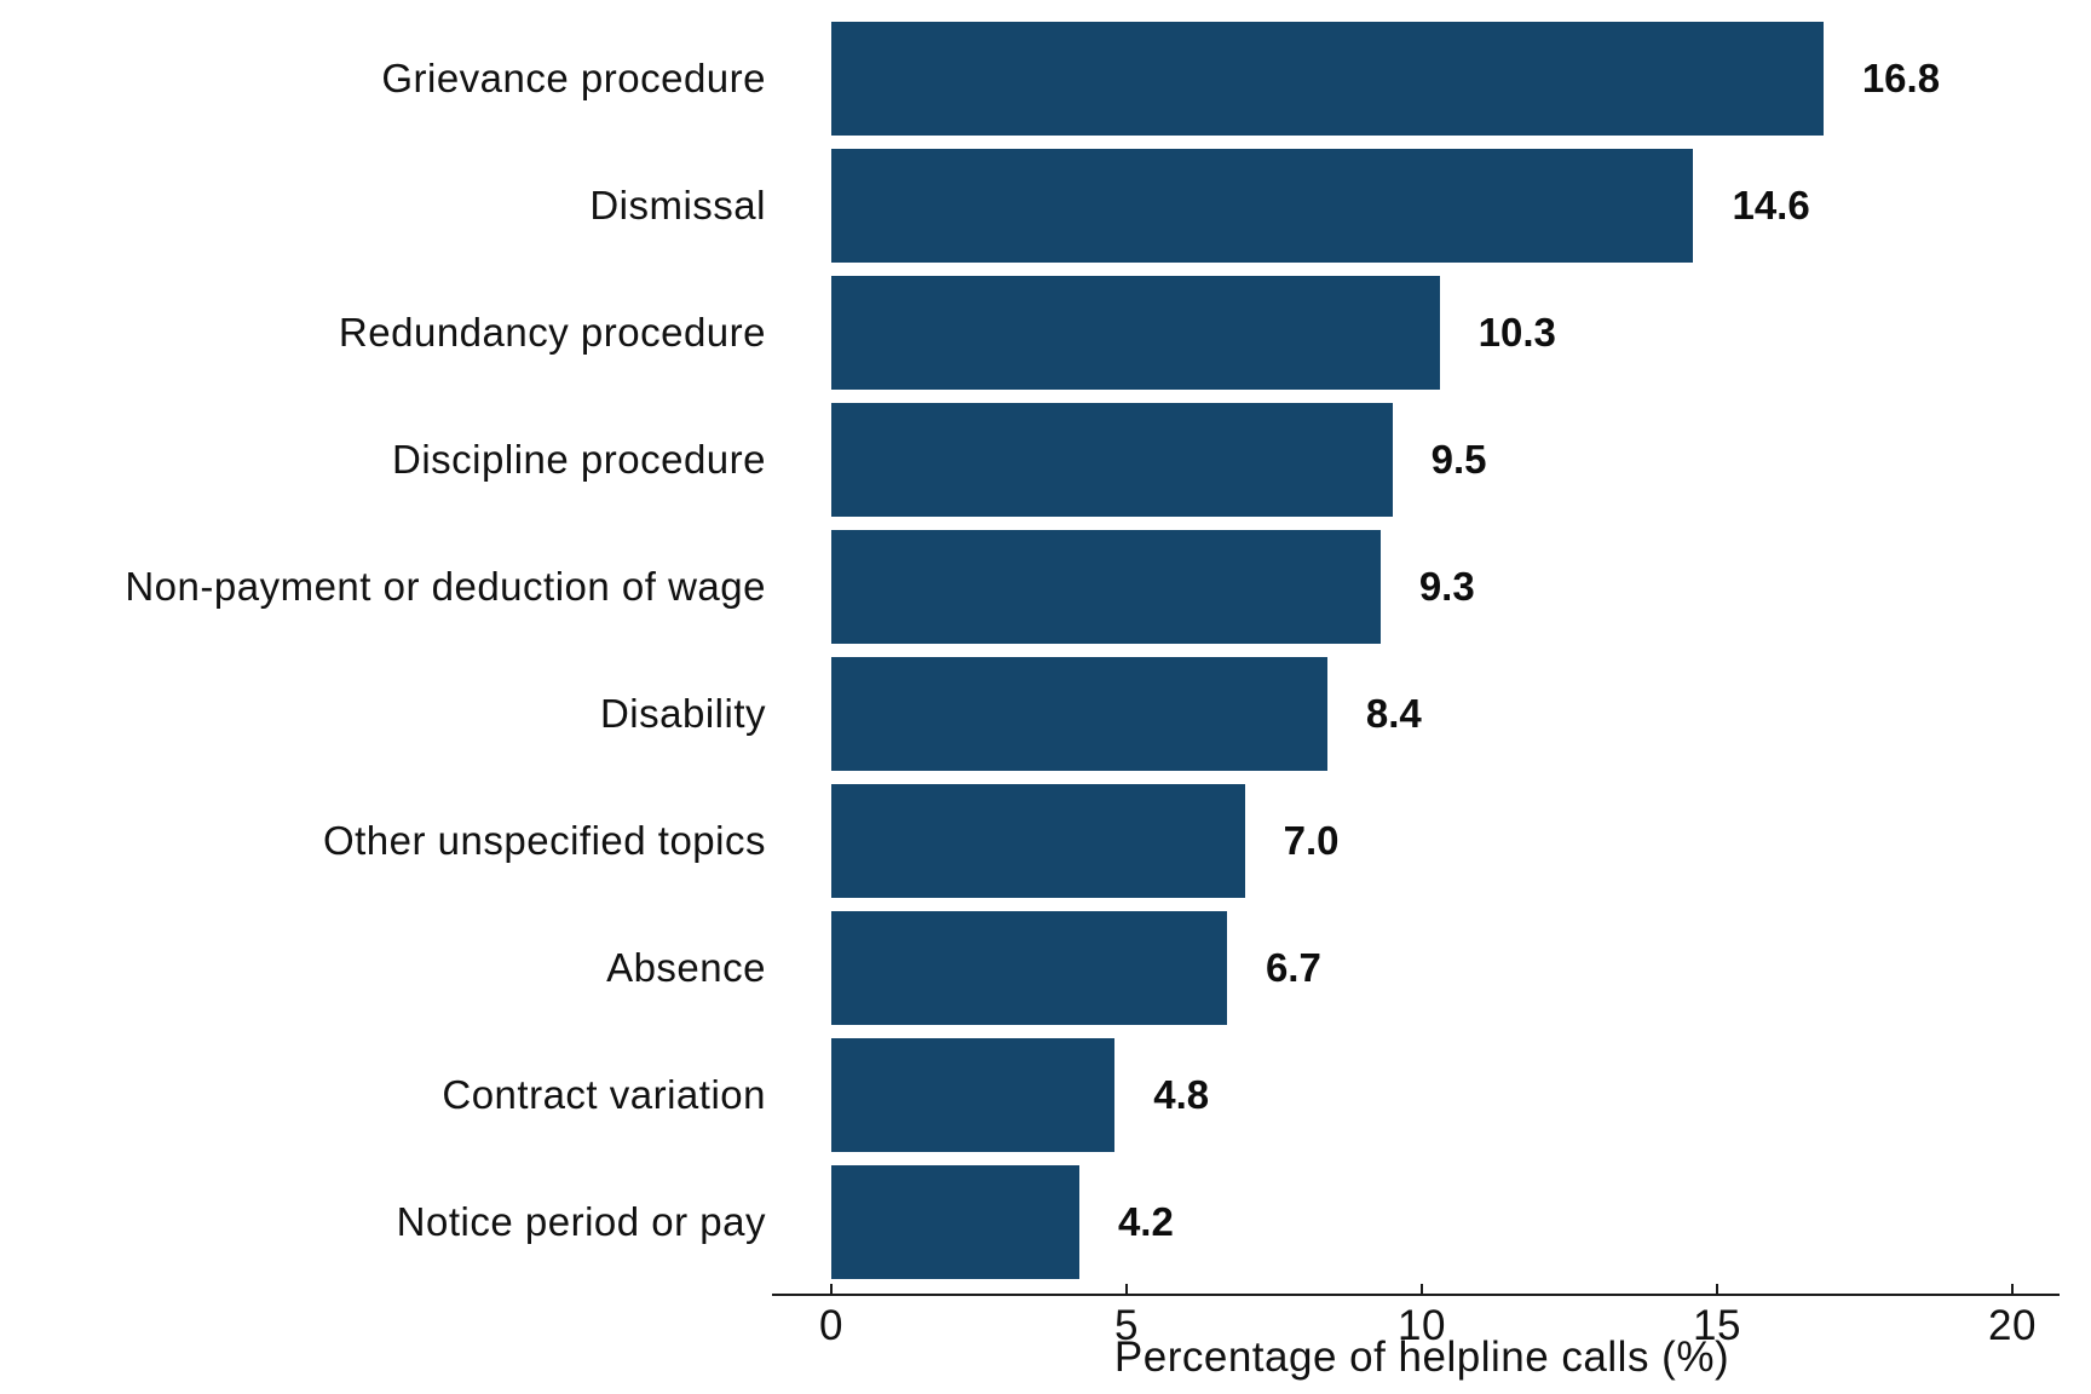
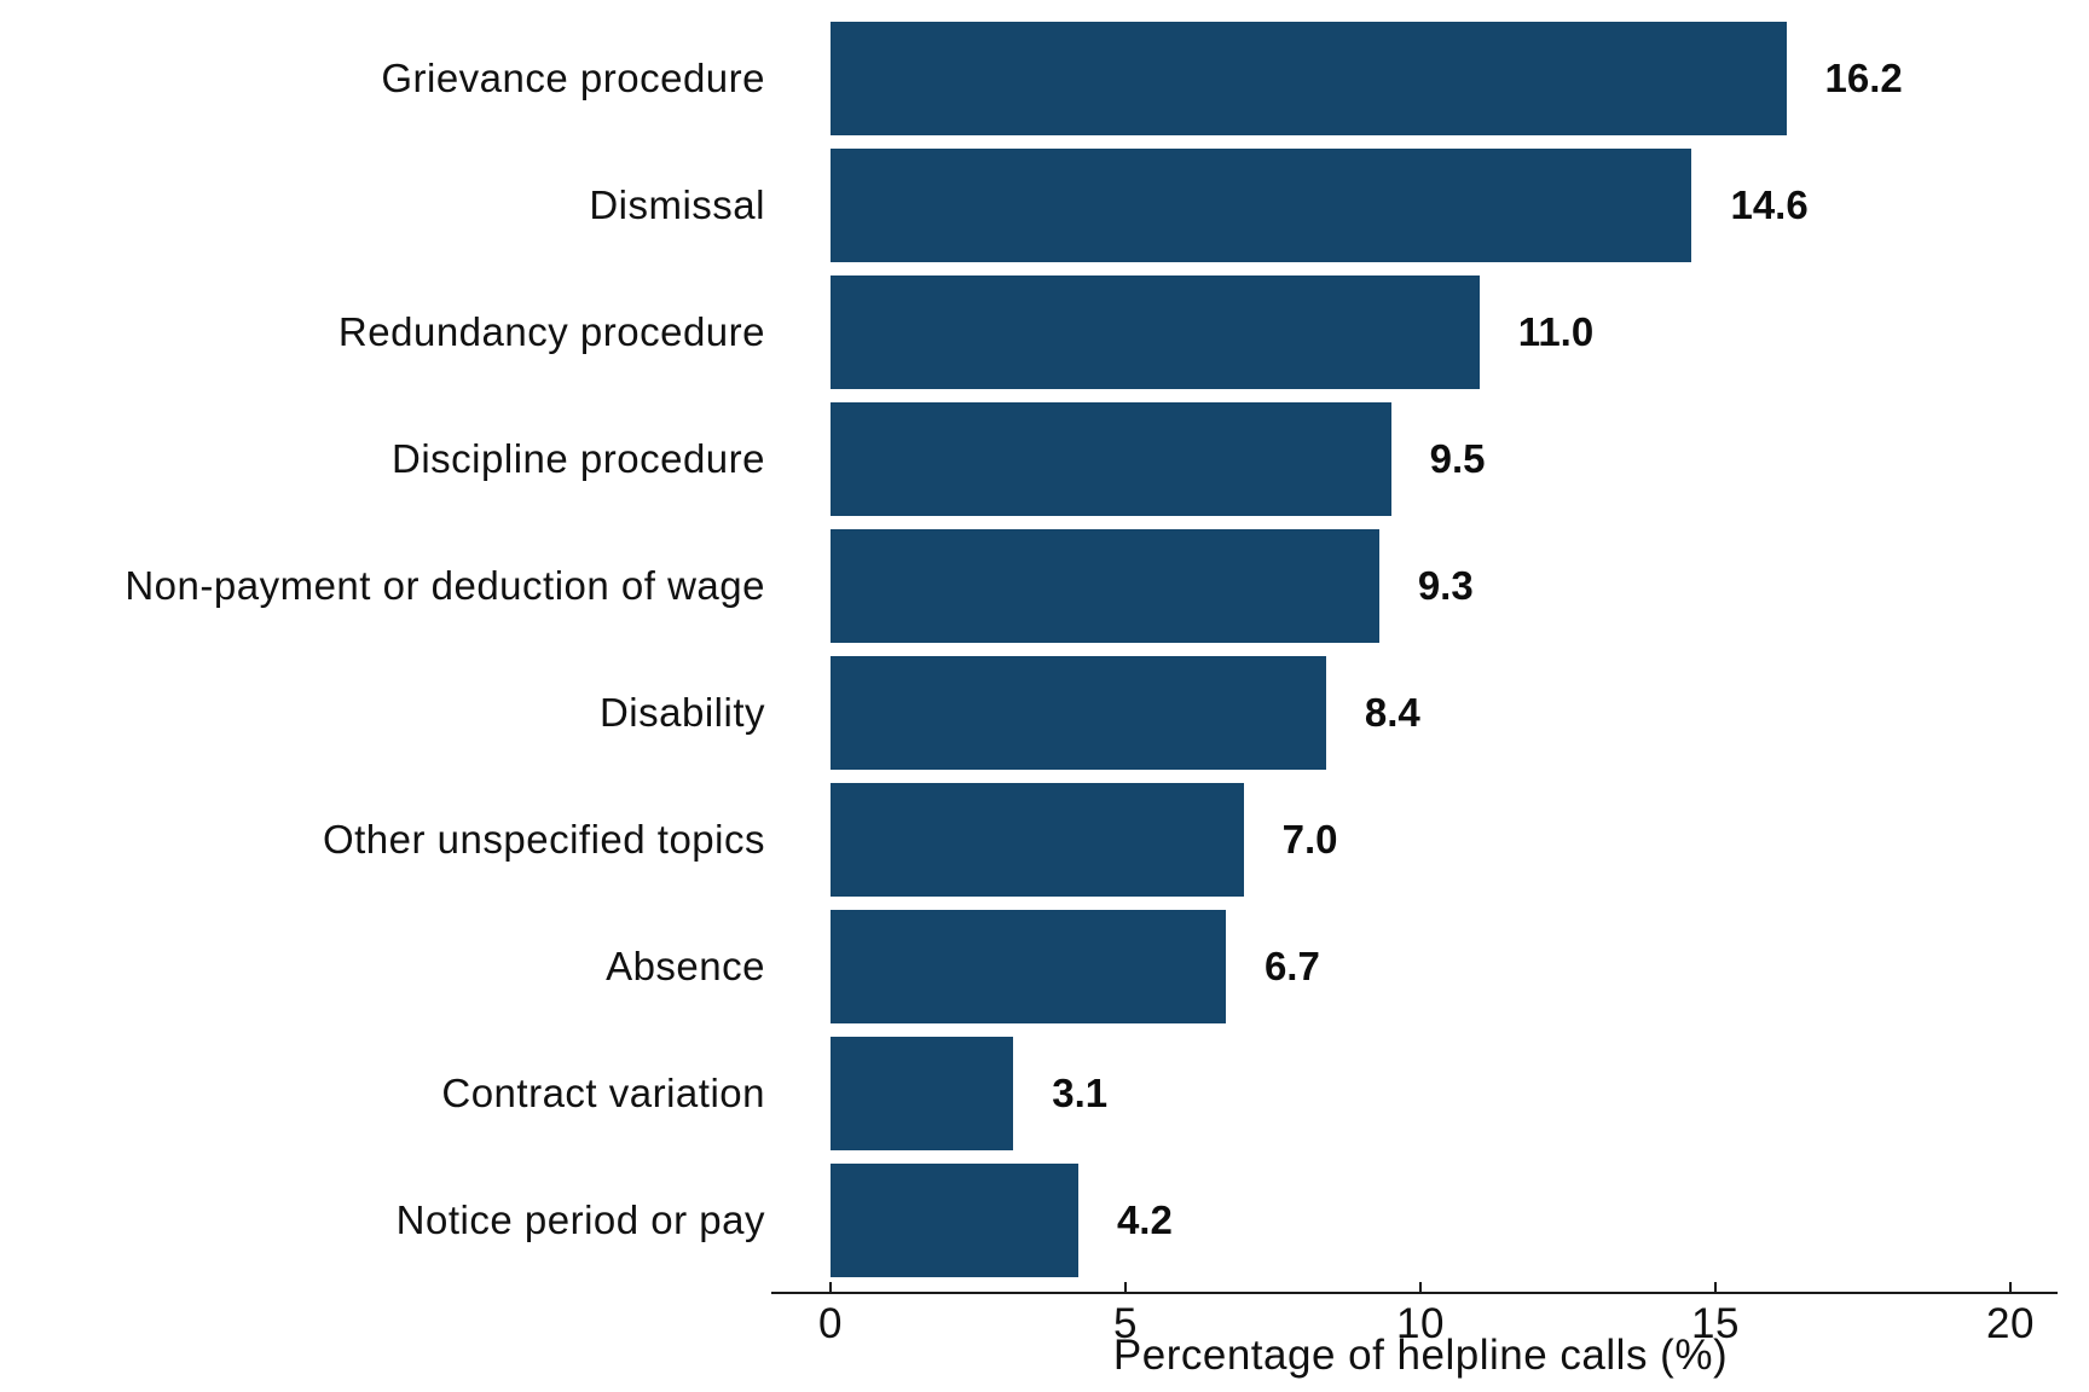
Grievance procedure: 16.8 -> 16.2
Redundancy procedure: 10.3 -> 11.0
Contract variation: 4.8 -> 3.1
